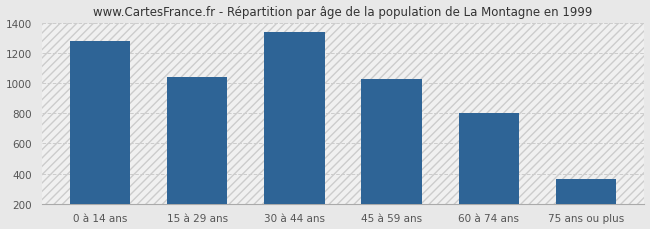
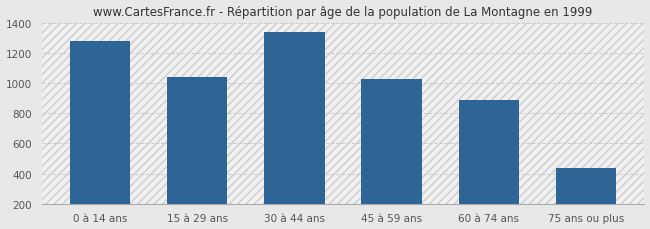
60 à 74 ans: 800 -> 890
75 ans ou plus: 360 -> 440
